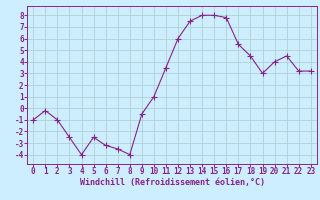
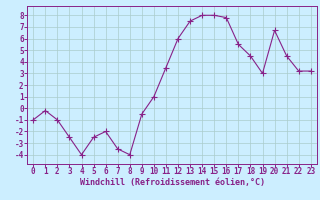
6: -3.2 -> -2.0
20: 4.0 -> 6.7
